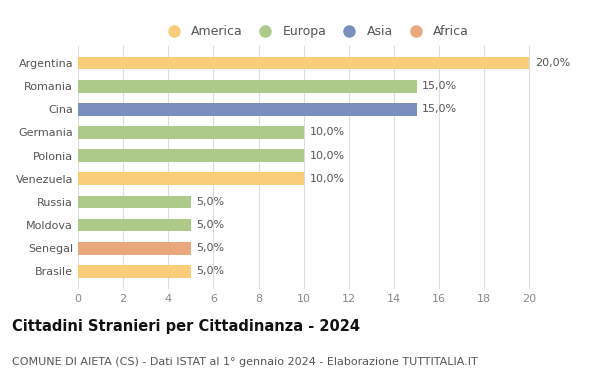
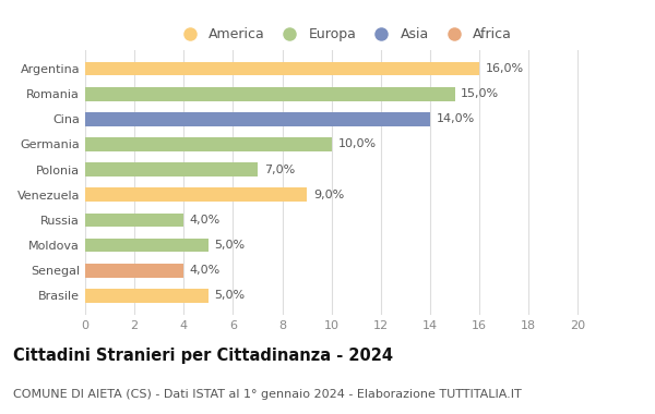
Argentina: 20,0% -> 16,0%
Cina: 15,0% -> 14,0%
Polonia: 10,0% -> 7,0%
Venezuela: 10,0% -> 9,0%
Russia: 5,0% -> 4,0%
Senegal: 5,0% -> 4,0%
